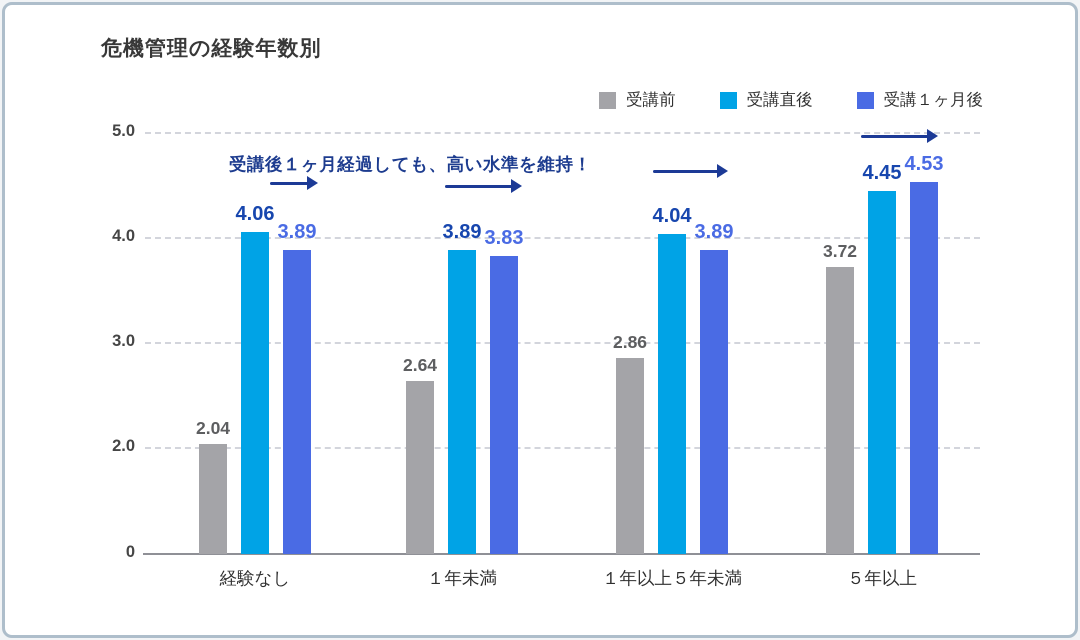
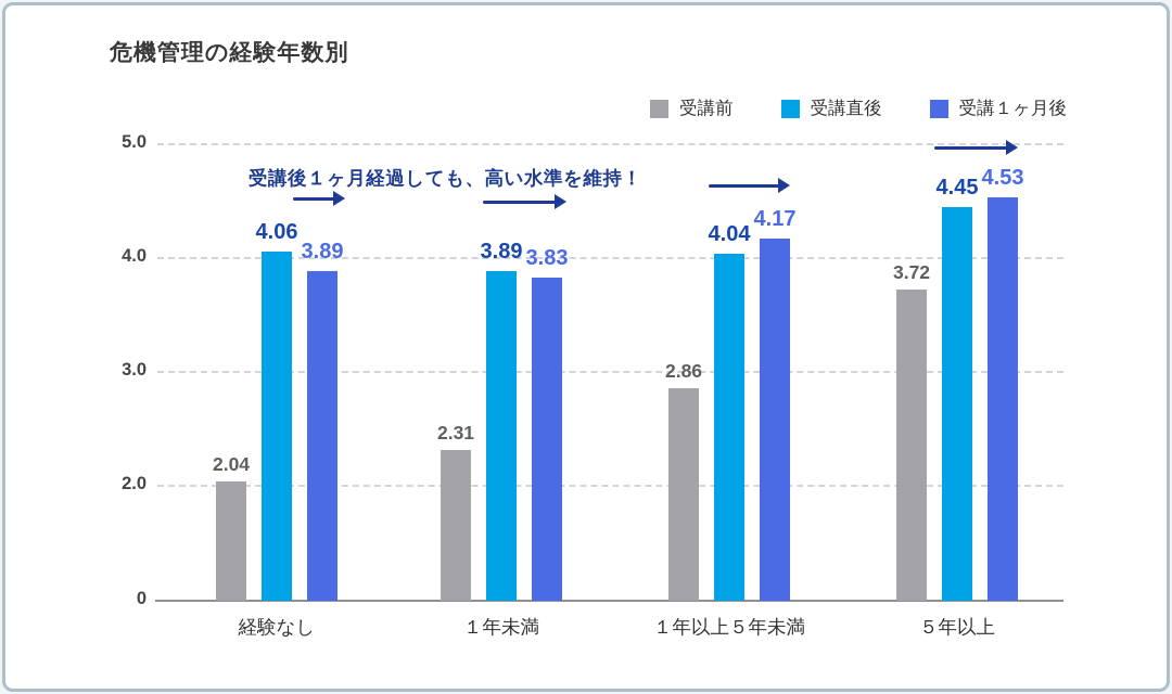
受講前/１年未満: 2.64 -> 2.31
受講１ヶ月後/１年以上５年未満: 3.89 -> 4.17
